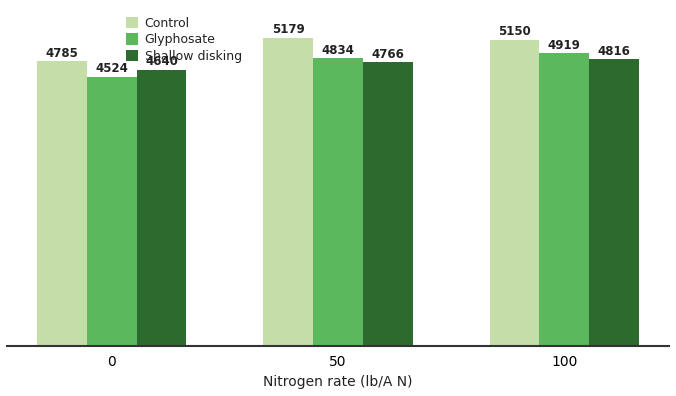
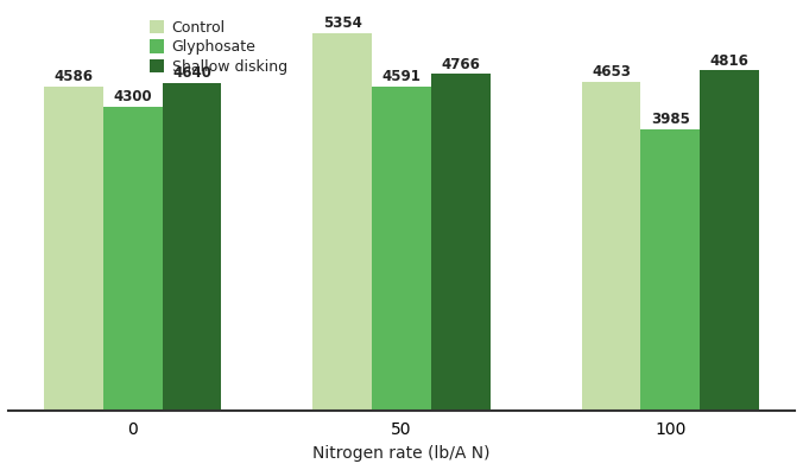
Control/0: 4785 -> 4586
Glyphosate/0: 4524 -> 4300
Control/50: 5179 -> 5354
Glyphosate/50: 4834 -> 4591
Control/100: 5150 -> 4653
Glyphosate/100: 4919 -> 3985
